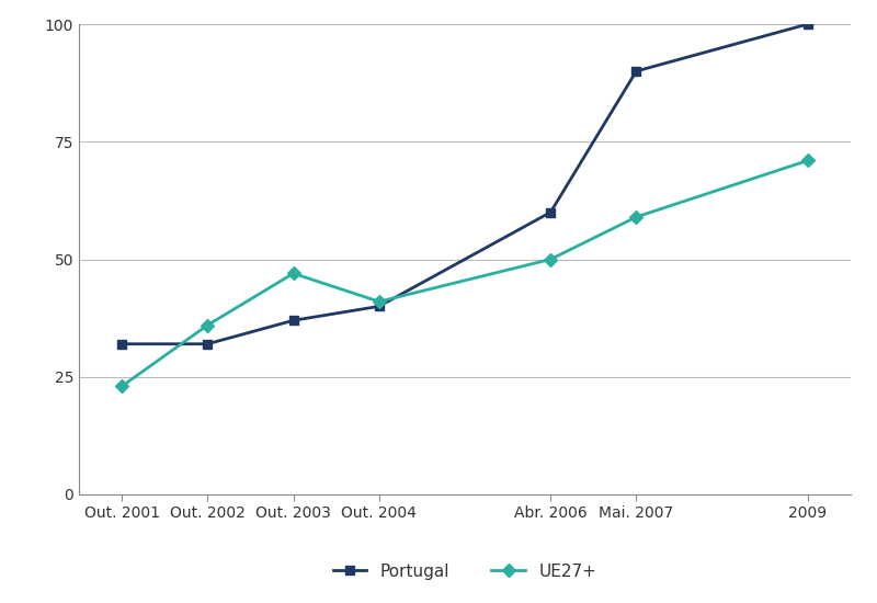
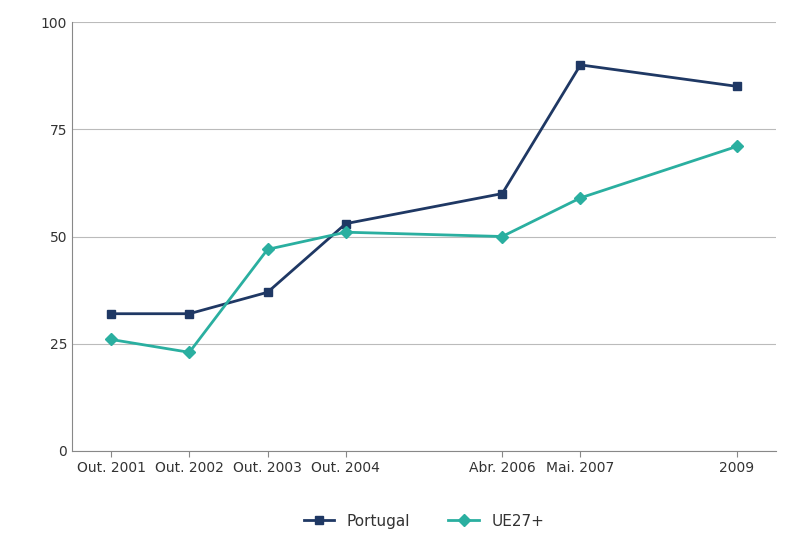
UE27+/Out. 2001: 23 -> 26
UE27+/Out. 2002: 36 -> 23
Portugal/Out. 2004: 40 -> 53
UE27+/Out. 2004: 41 -> 51
Portugal/2009: 100 -> 85
